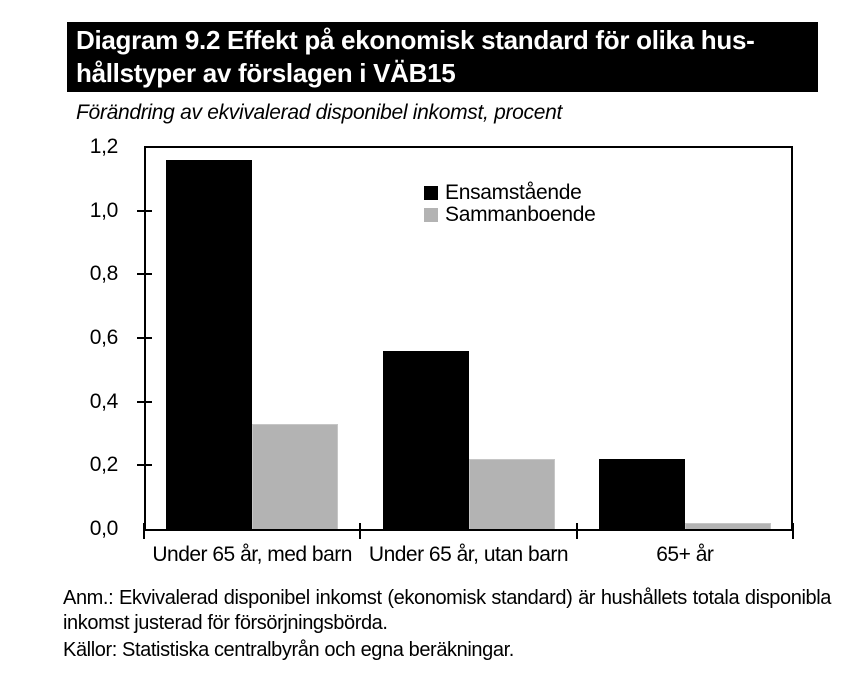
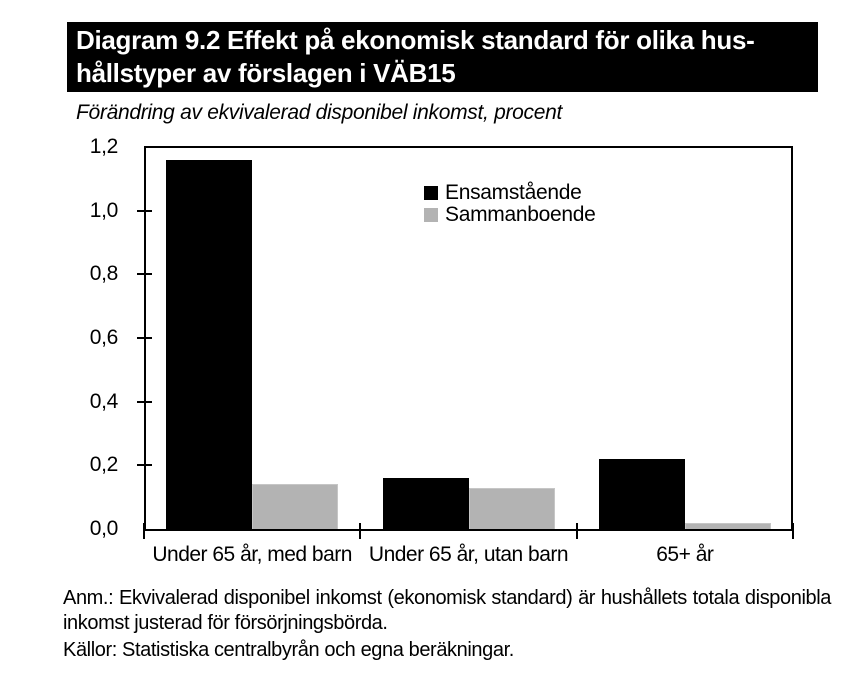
Sammanboende/Under 65 år, med barn: 0,33 -> 0,14
Ensamstående/Under 65 år, utan barn: 0,56 -> 0,16
Sammanboende/Under 65 år, utan barn: 0,22 -> 0,13
